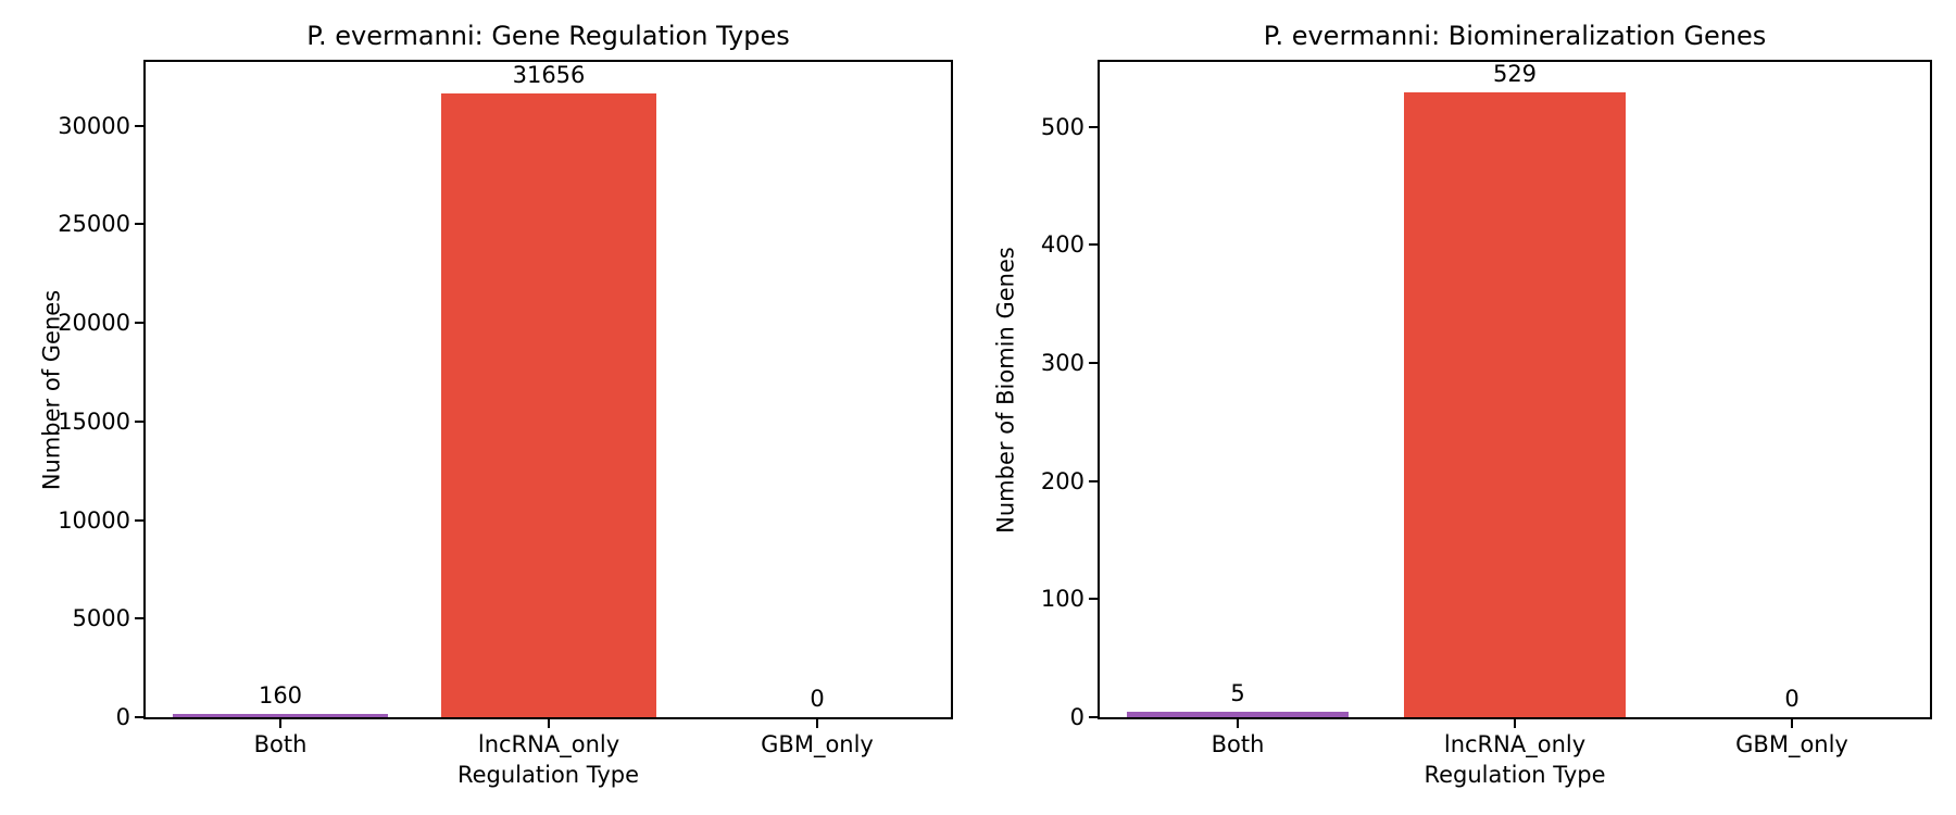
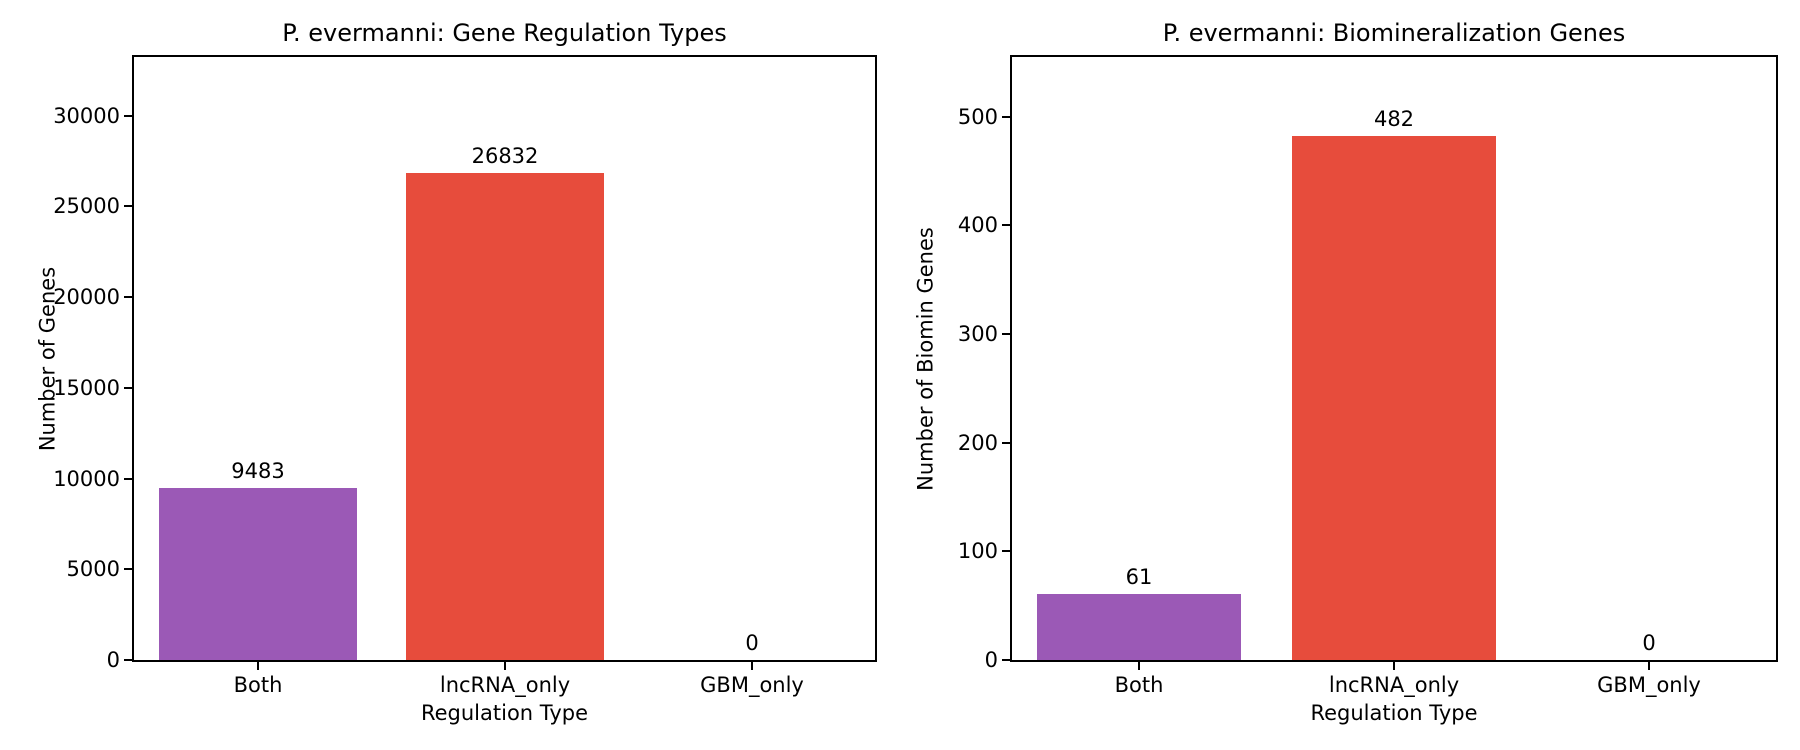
P. evermanni: Gene Regulation Types/Both: 160 -> 9483
P. evermanni: Gene Regulation Types/lncRNA_only: 31656 -> 26832
P. evermanni: Biomineralization Genes/Both: 5 -> 61
P. evermanni: Biomineralization Genes/lncRNA_only: 529 -> 482
